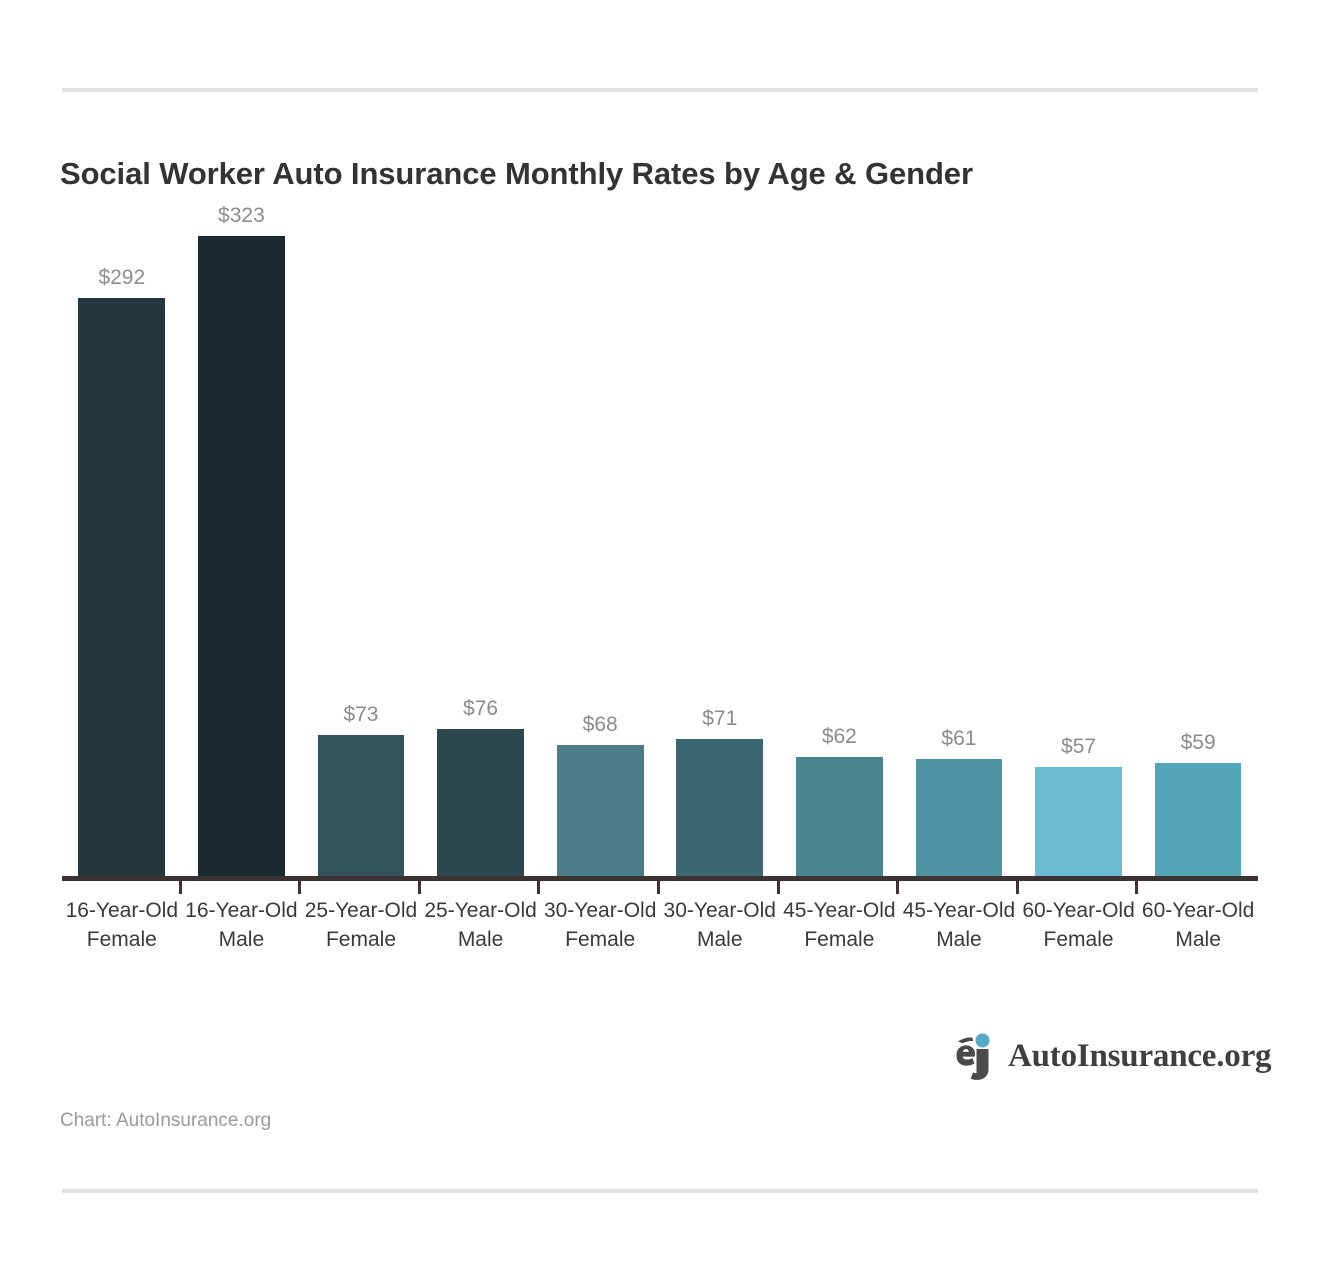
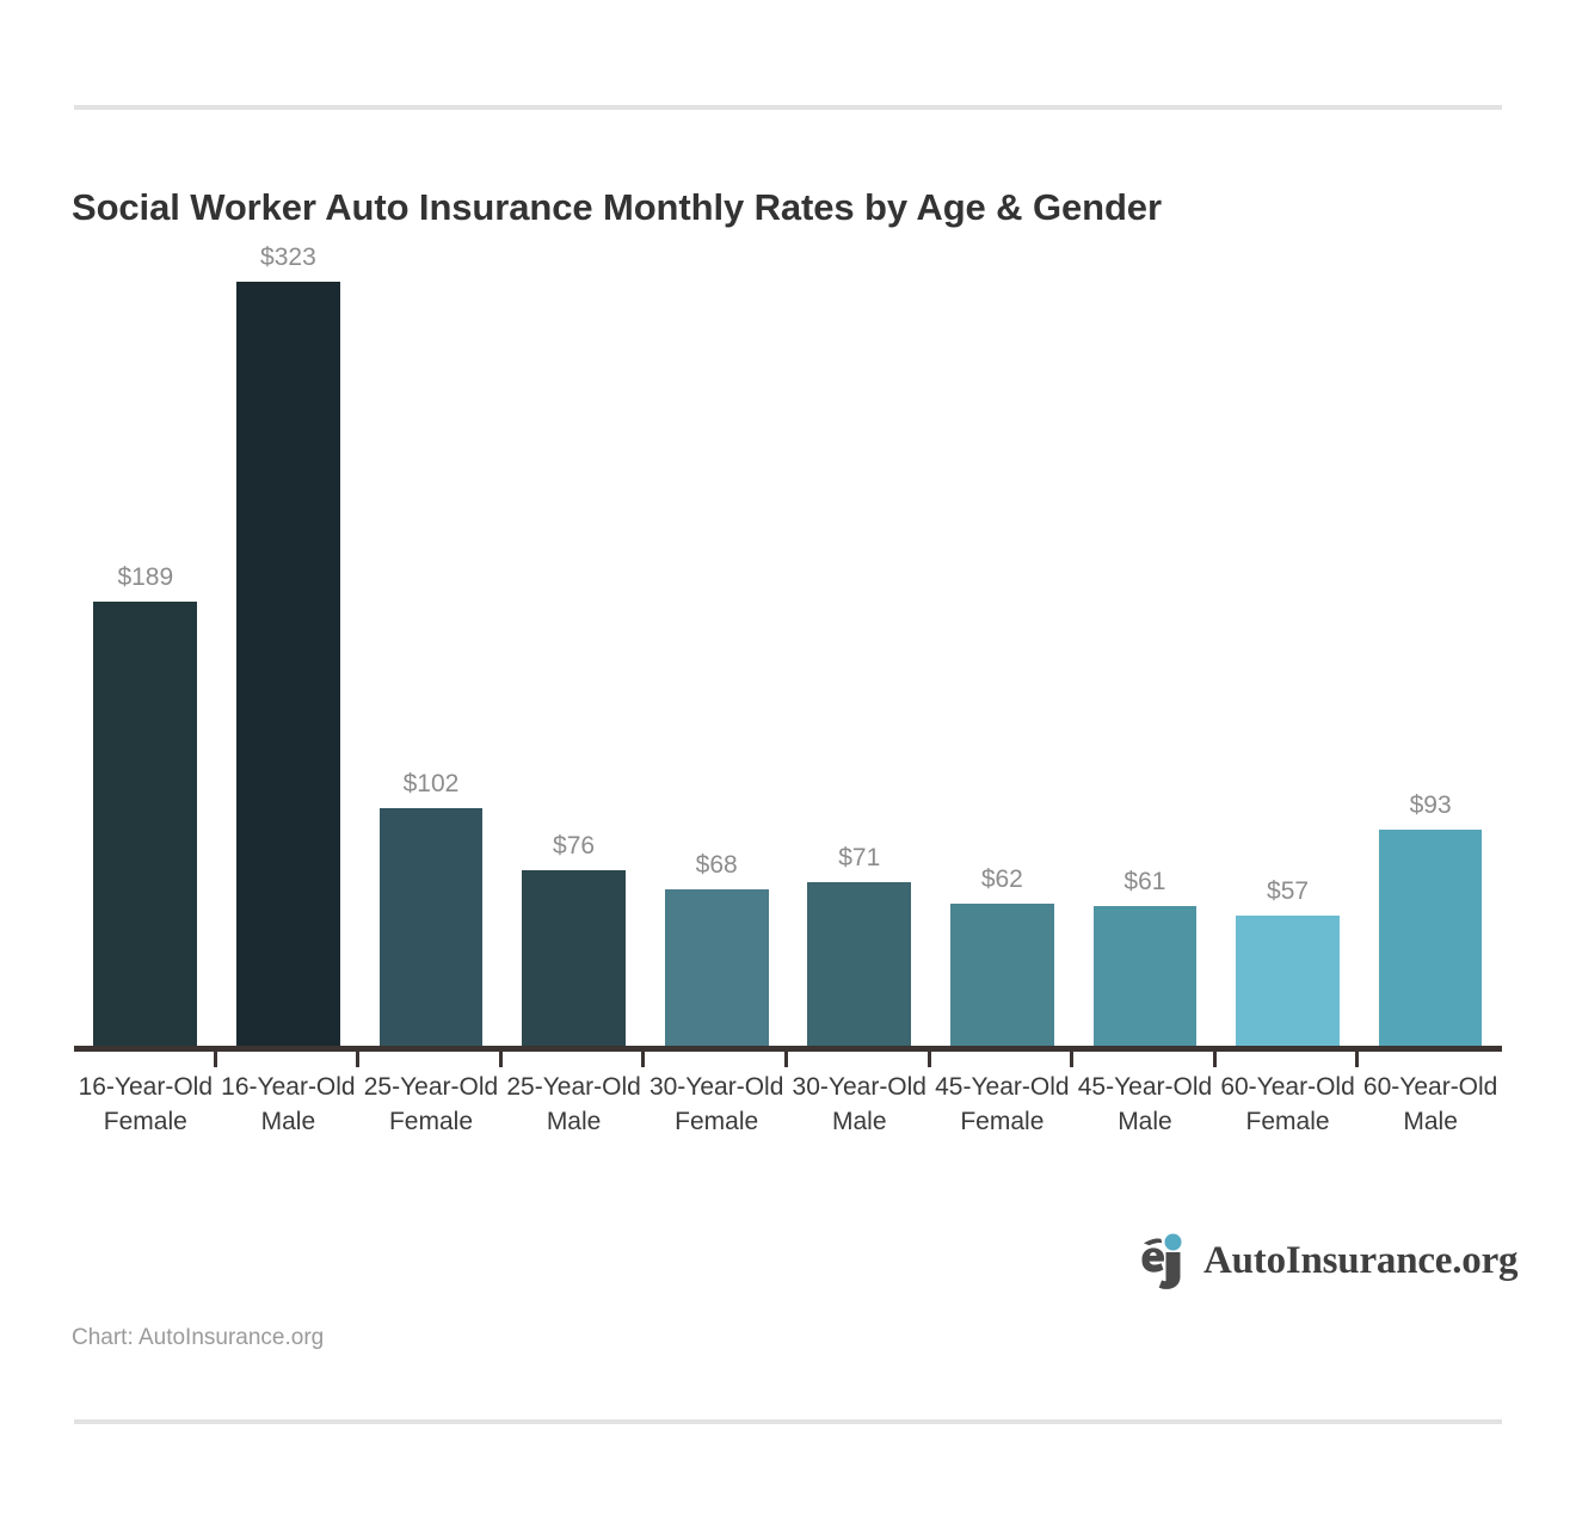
16-Year-Old Female: $292 -> $189
25-Year-Old Female: $73 -> $102
60-Year-Old Male: $59 -> $93
